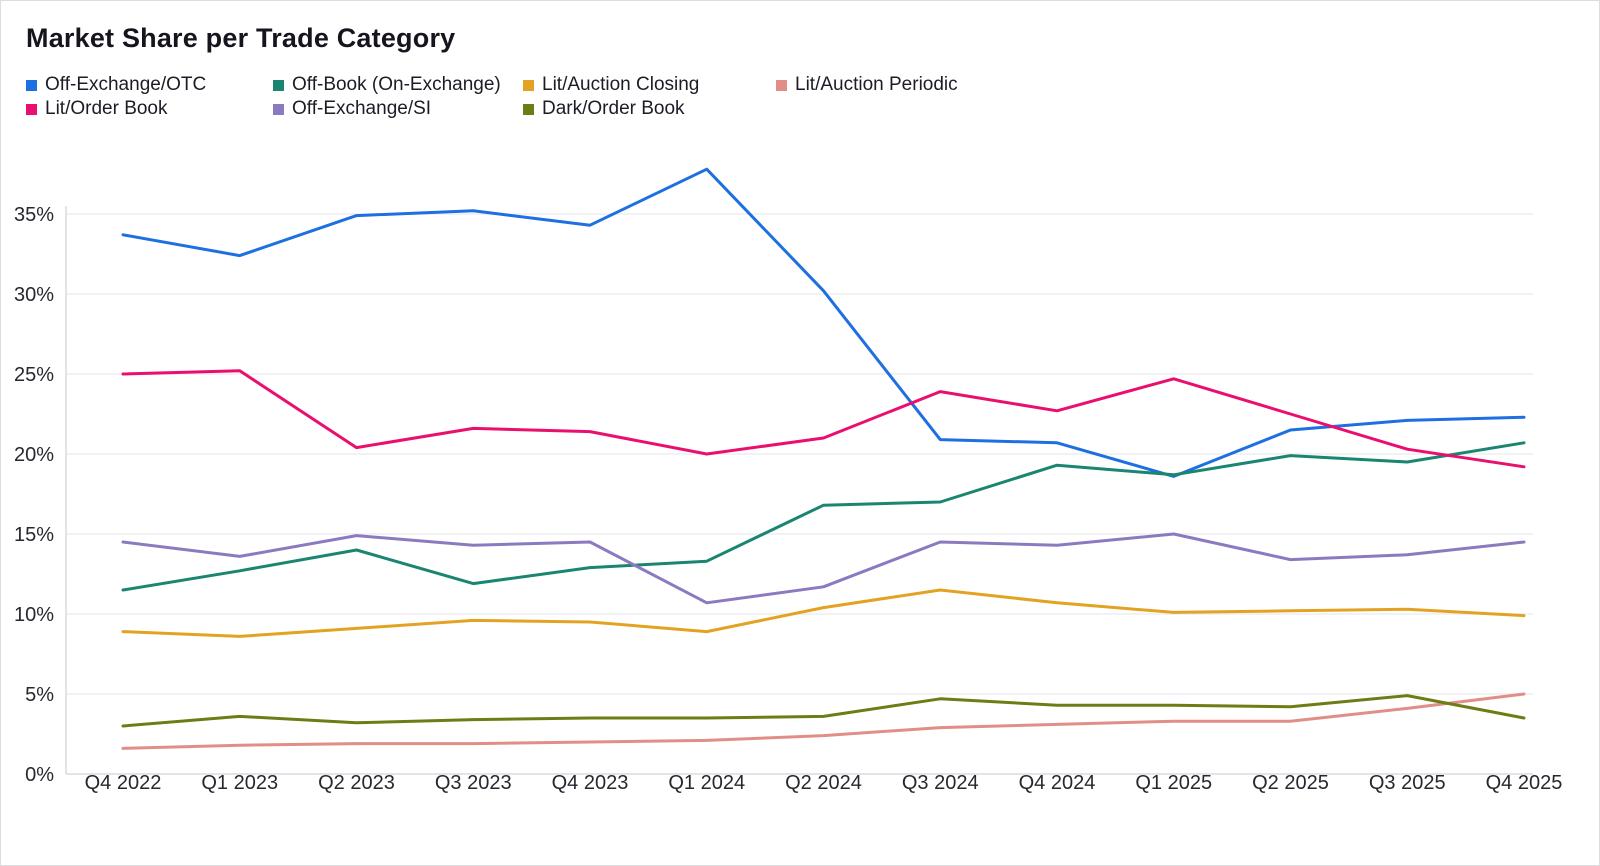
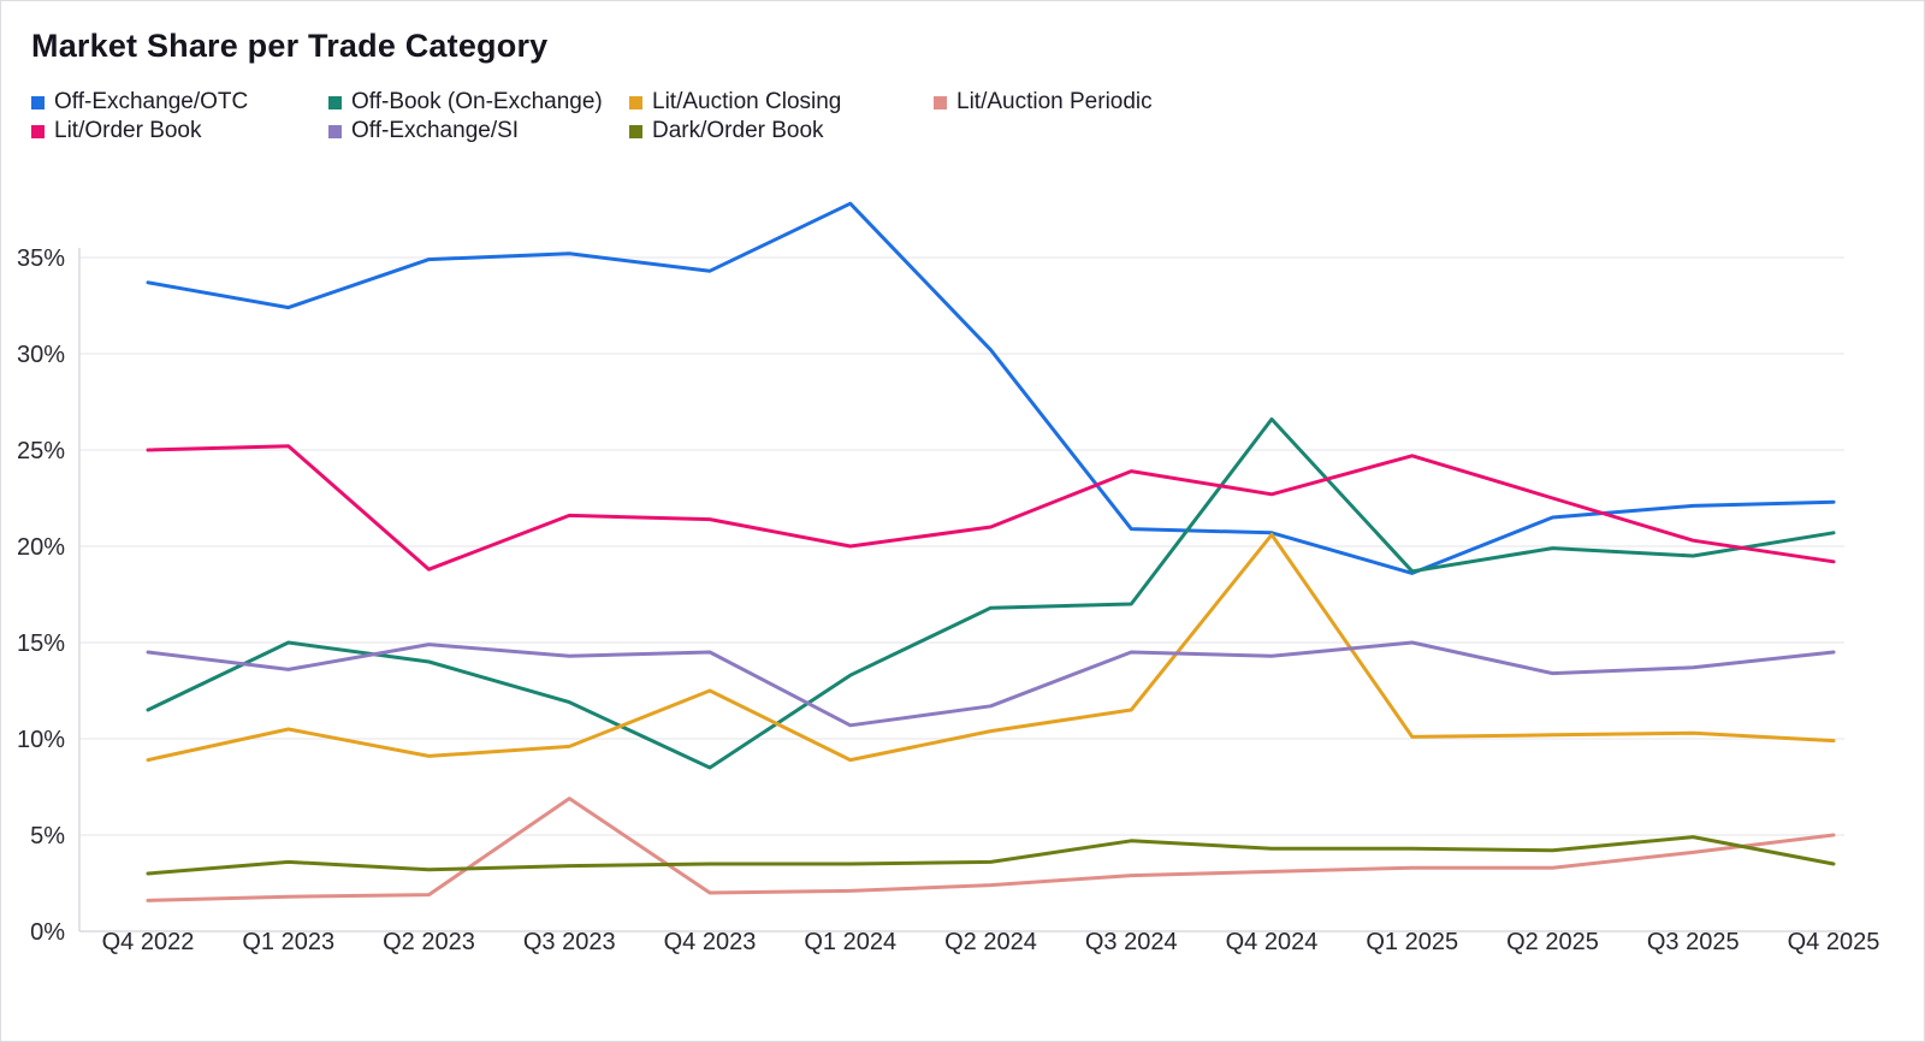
Off-Book (On-Exchange)/Q1 2023: 12.7% -> 15.0%
Lit/Auction Closing/Q1 2023: 8.6% -> 10.5%
Lit/Order Book/Q2 2023: 20.4% -> 18.8%
Lit/Auction Periodic/Q3 2023: 1.9% -> 6.9%
Off-Book (On-Exchange)/Q4 2023: 12.9% -> 8.5%
Lit/Auction Closing/Q4 2023: 9.5% -> 12.5%
Off-Book (On-Exchange)/Q4 2024: 19.3% -> 26.6%
Lit/Auction Closing/Q4 2024: 10.7% -> 20.6%
